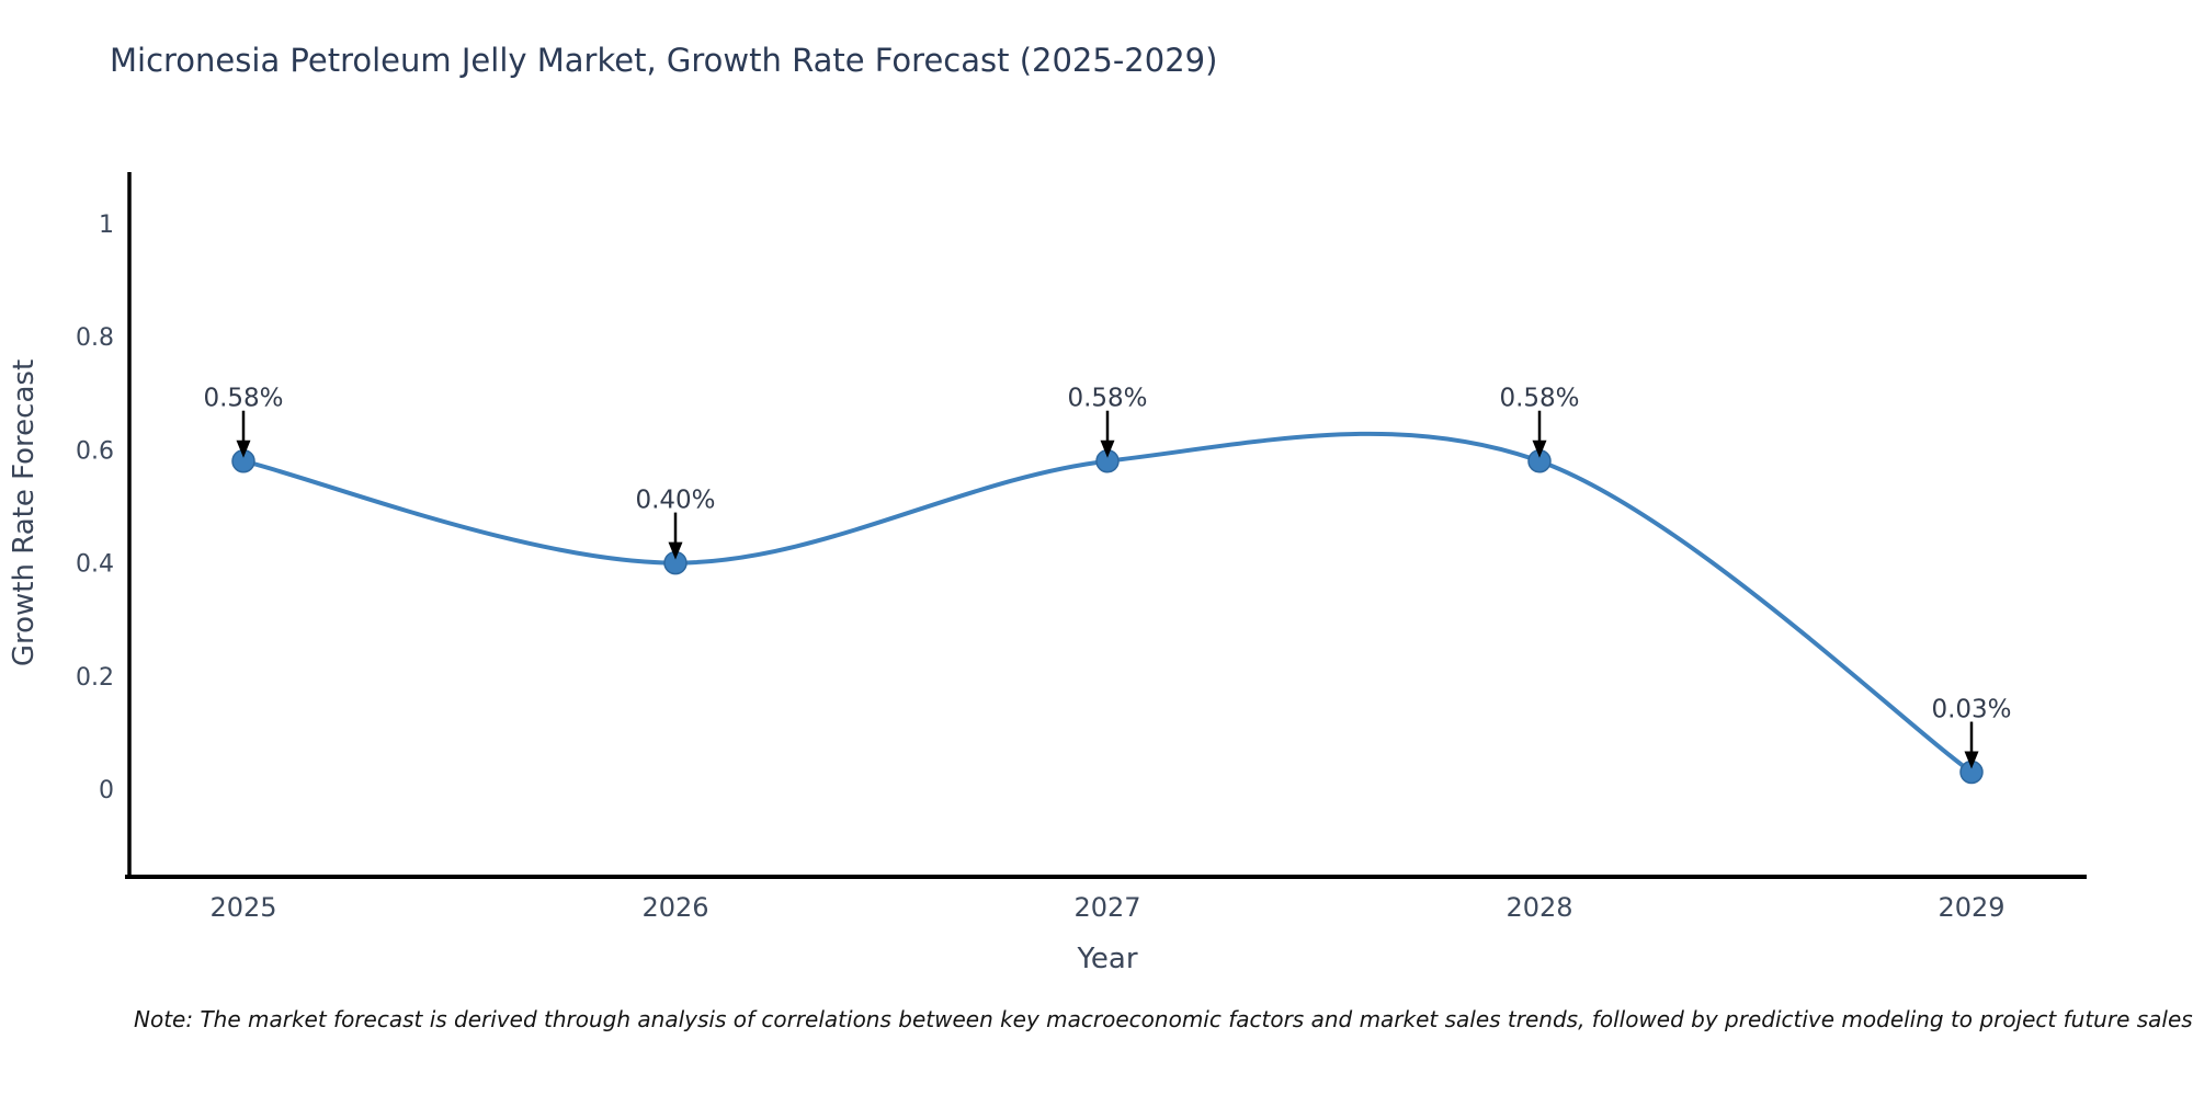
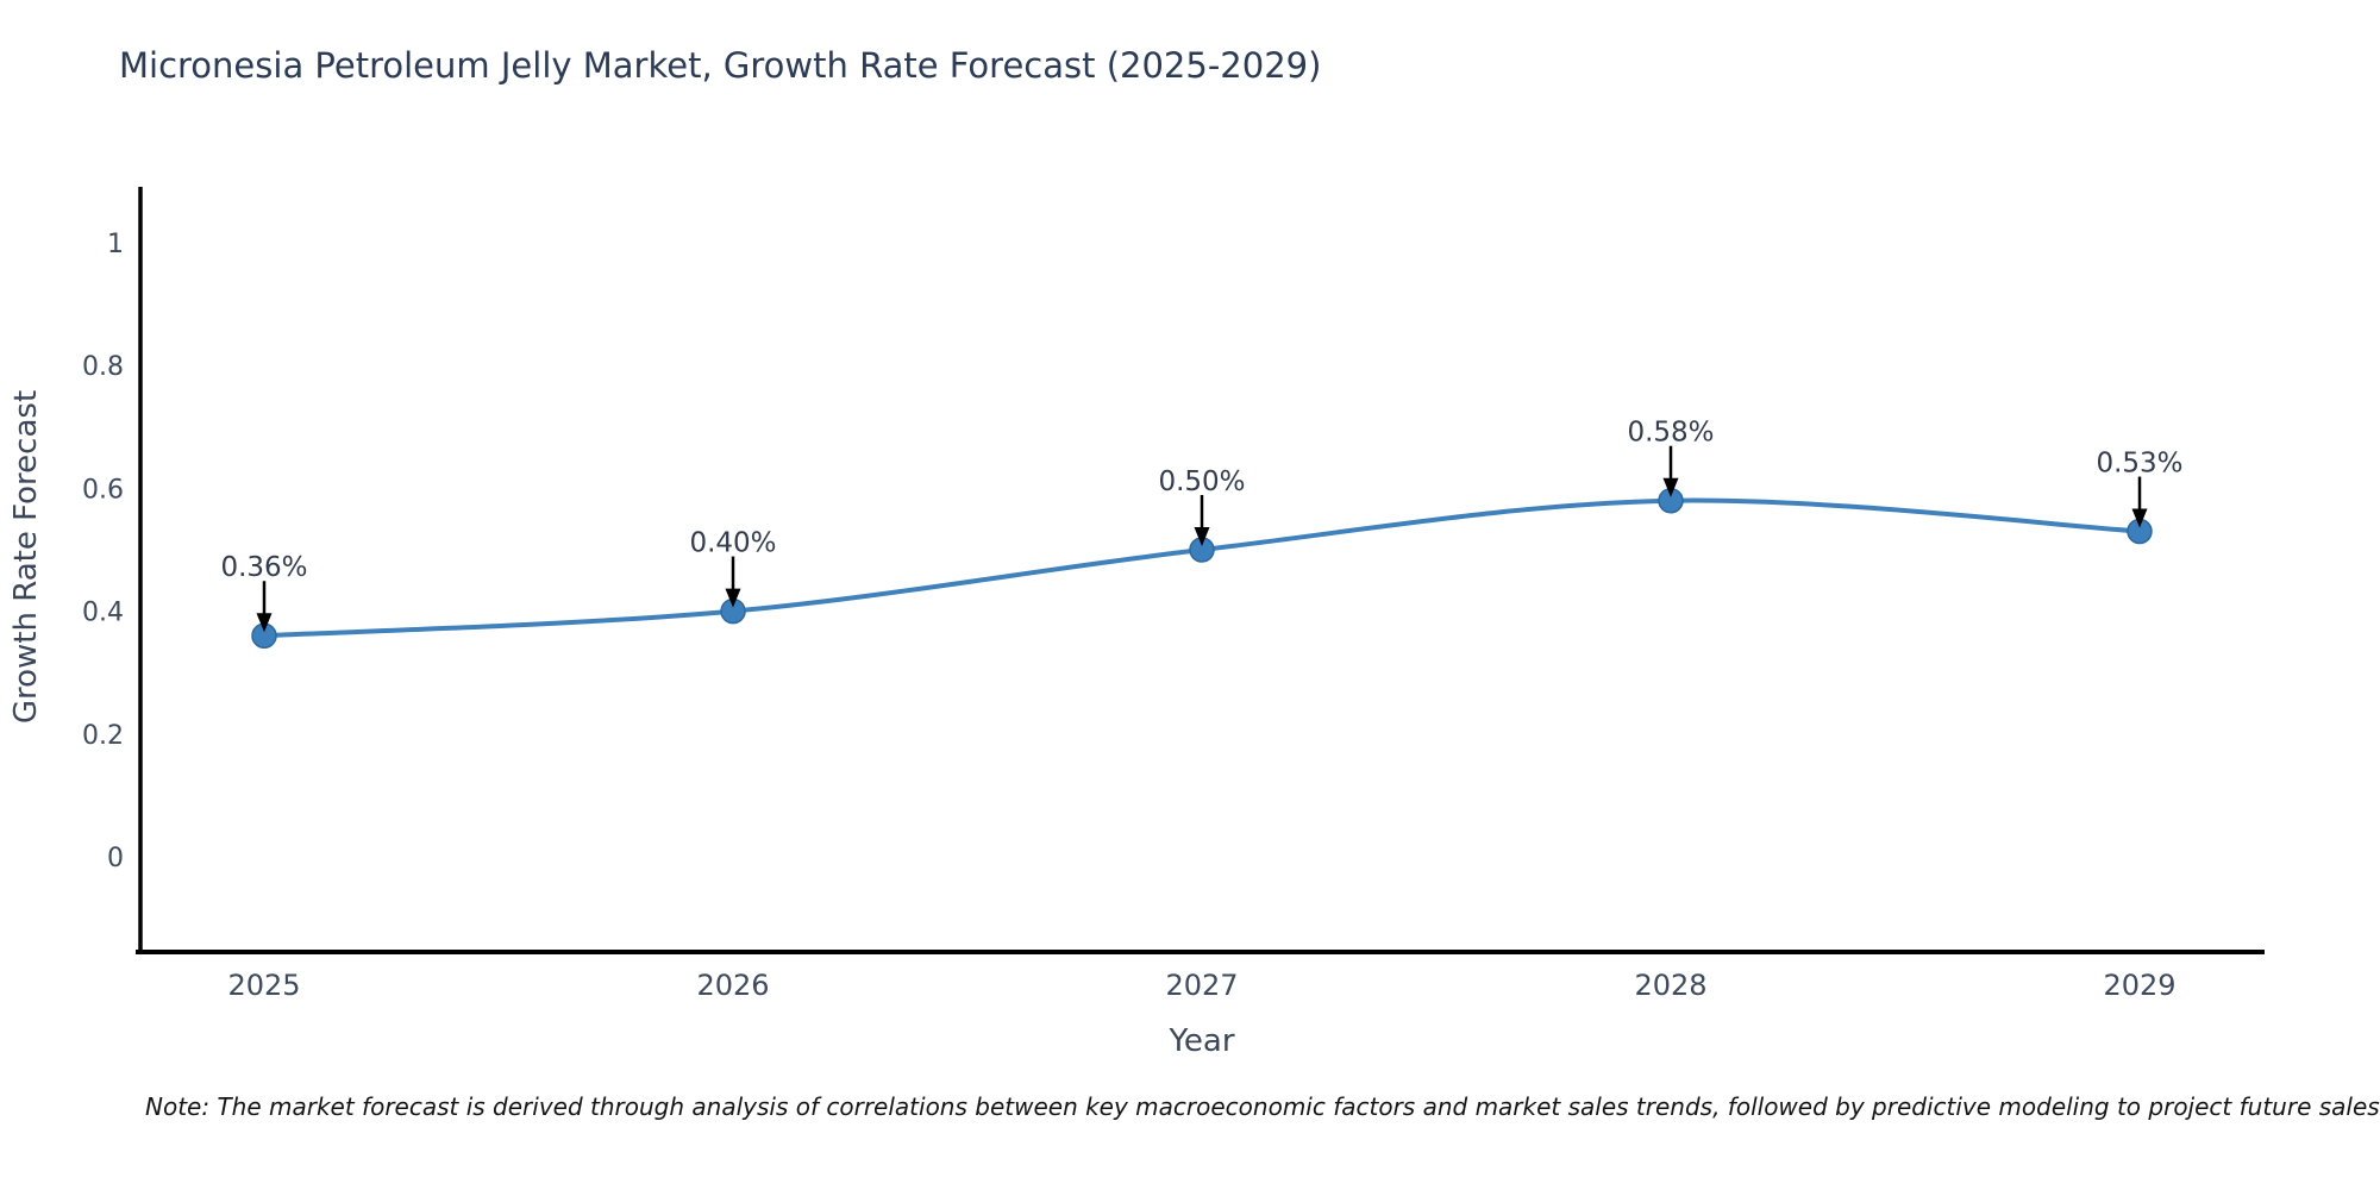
2025: 0.58% -> 0.36%
2027: 0.58% -> 0.50%
2029: 0.03% -> 0.53%
